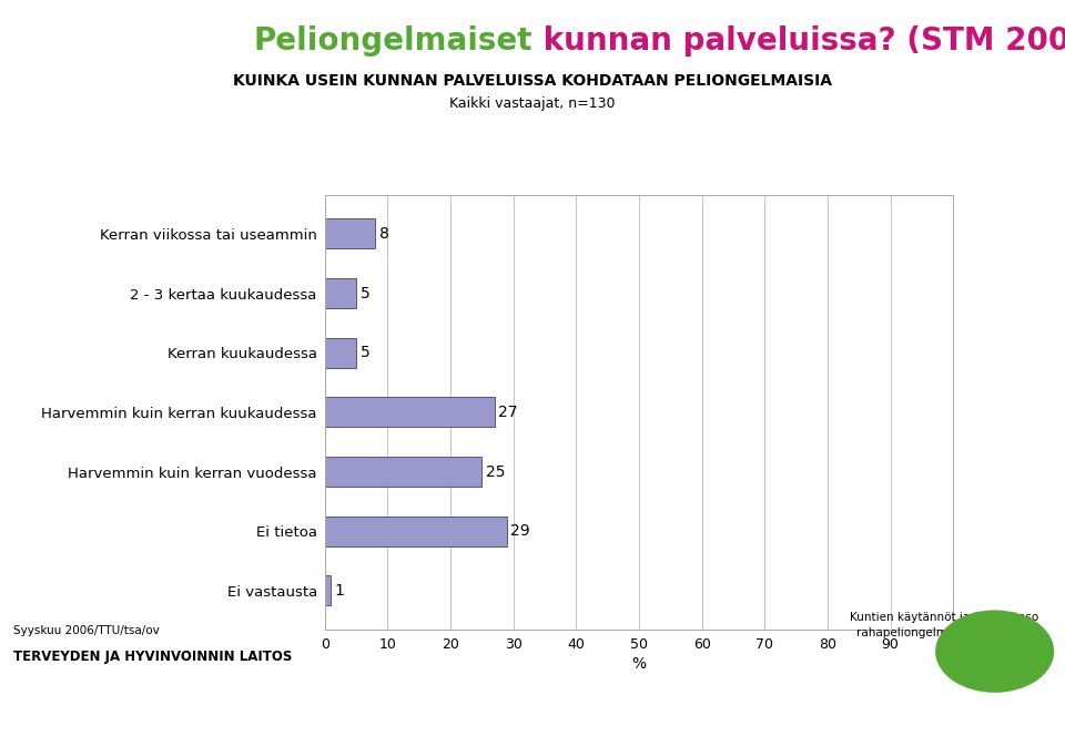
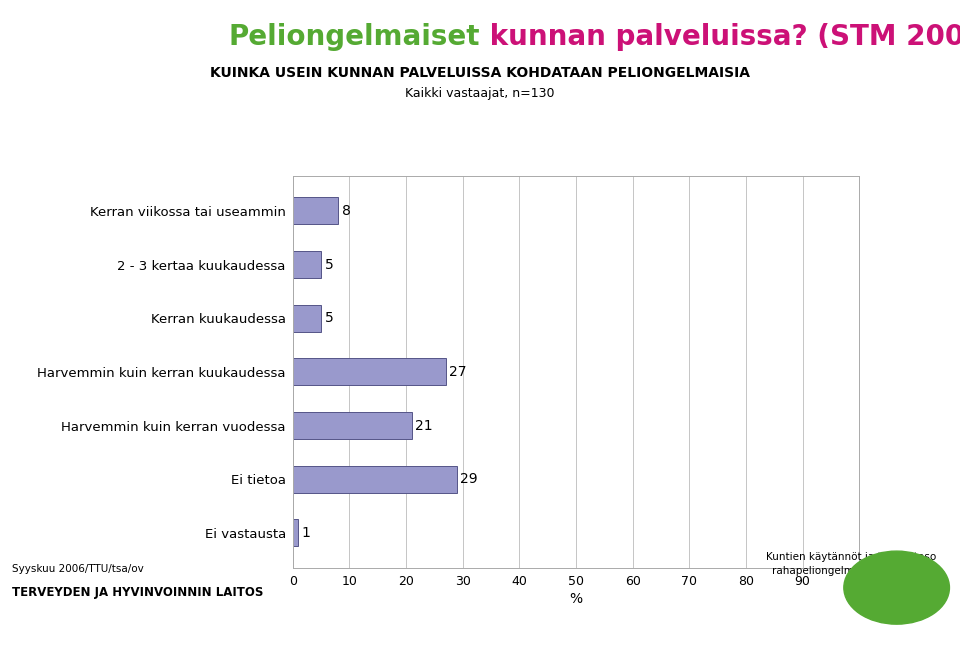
Harvemmin kuin kerran vuodessa: 25 -> 21
